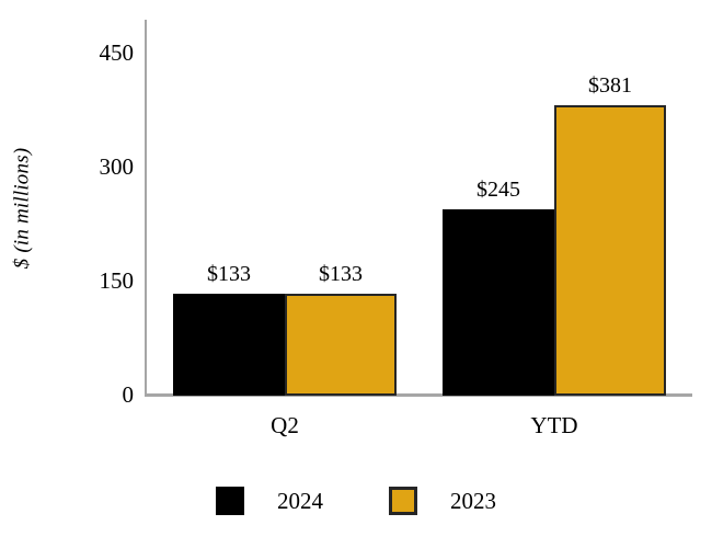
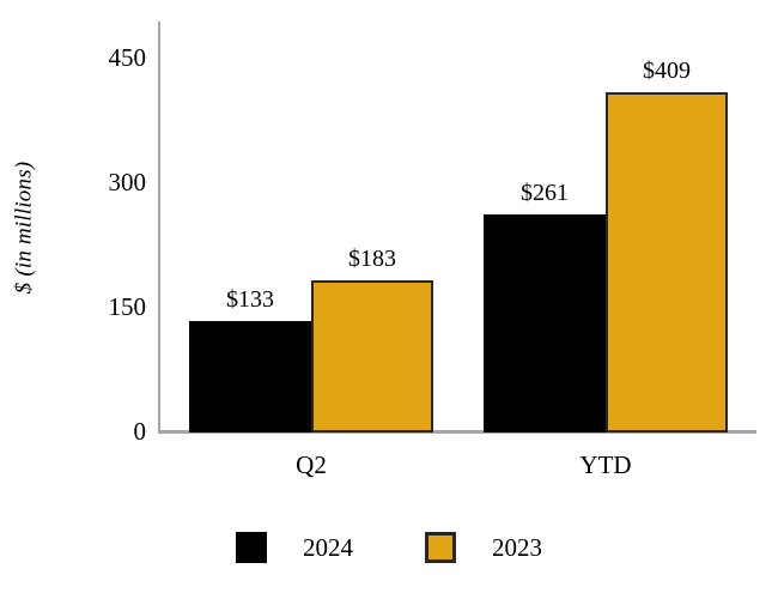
2023/Q2: $133 -> $183
2024/YTD: $245 -> $261
2023/YTD: $381 -> $409
